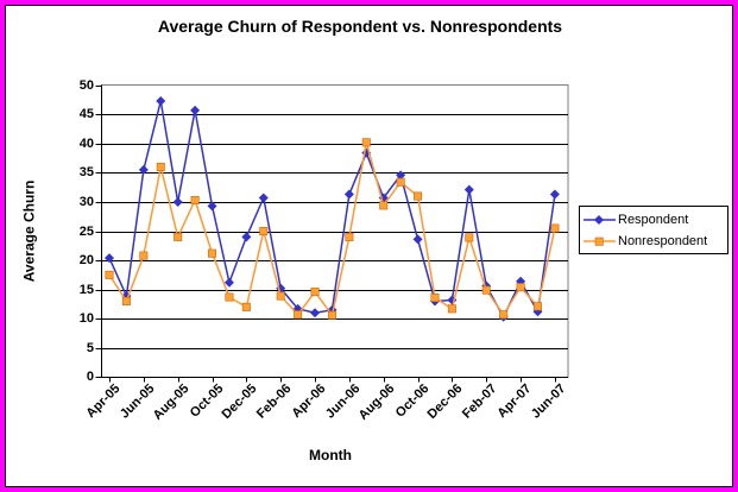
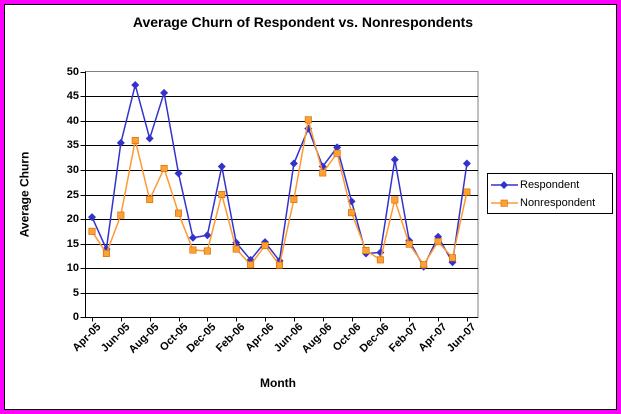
Respondent/Aug-05: 30 -> 36
Respondent/Dec-05: 24 -> 17
Nonrespondent/Dec-05: 12 -> 14
Respondent/Apr-06: 11 -> 15
Nonrespondent/Oct-06: 31 -> 21
